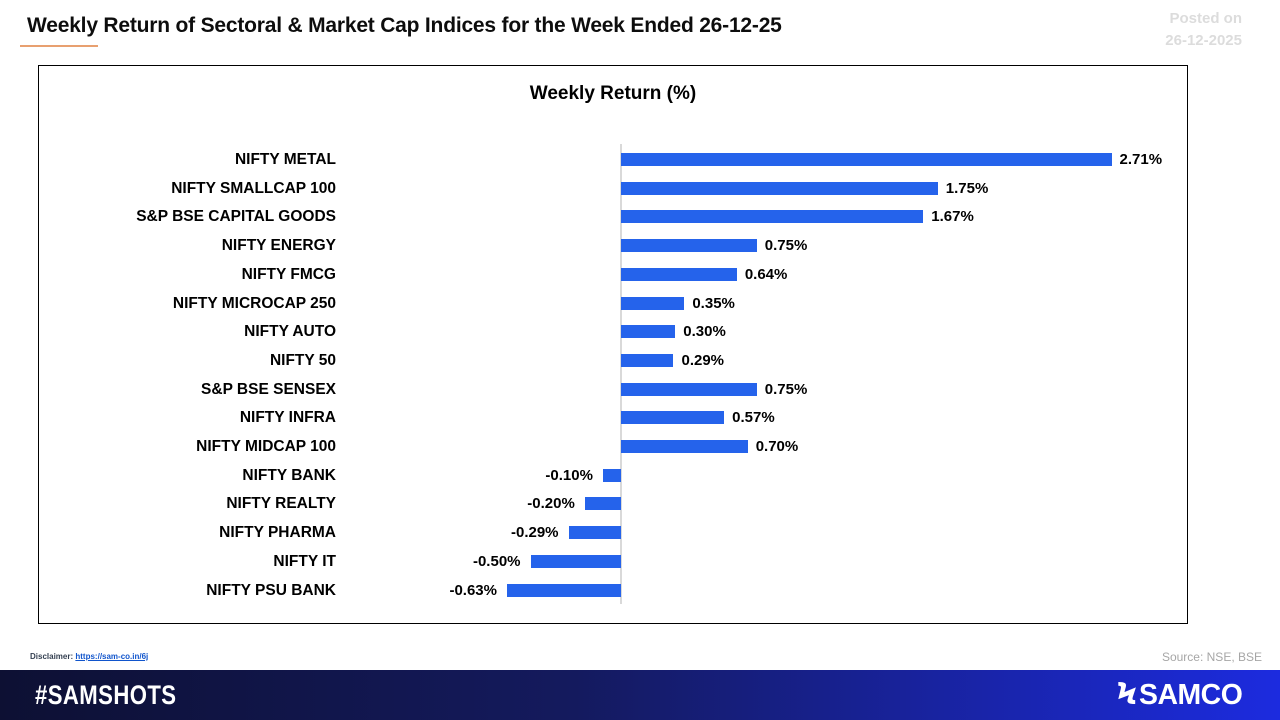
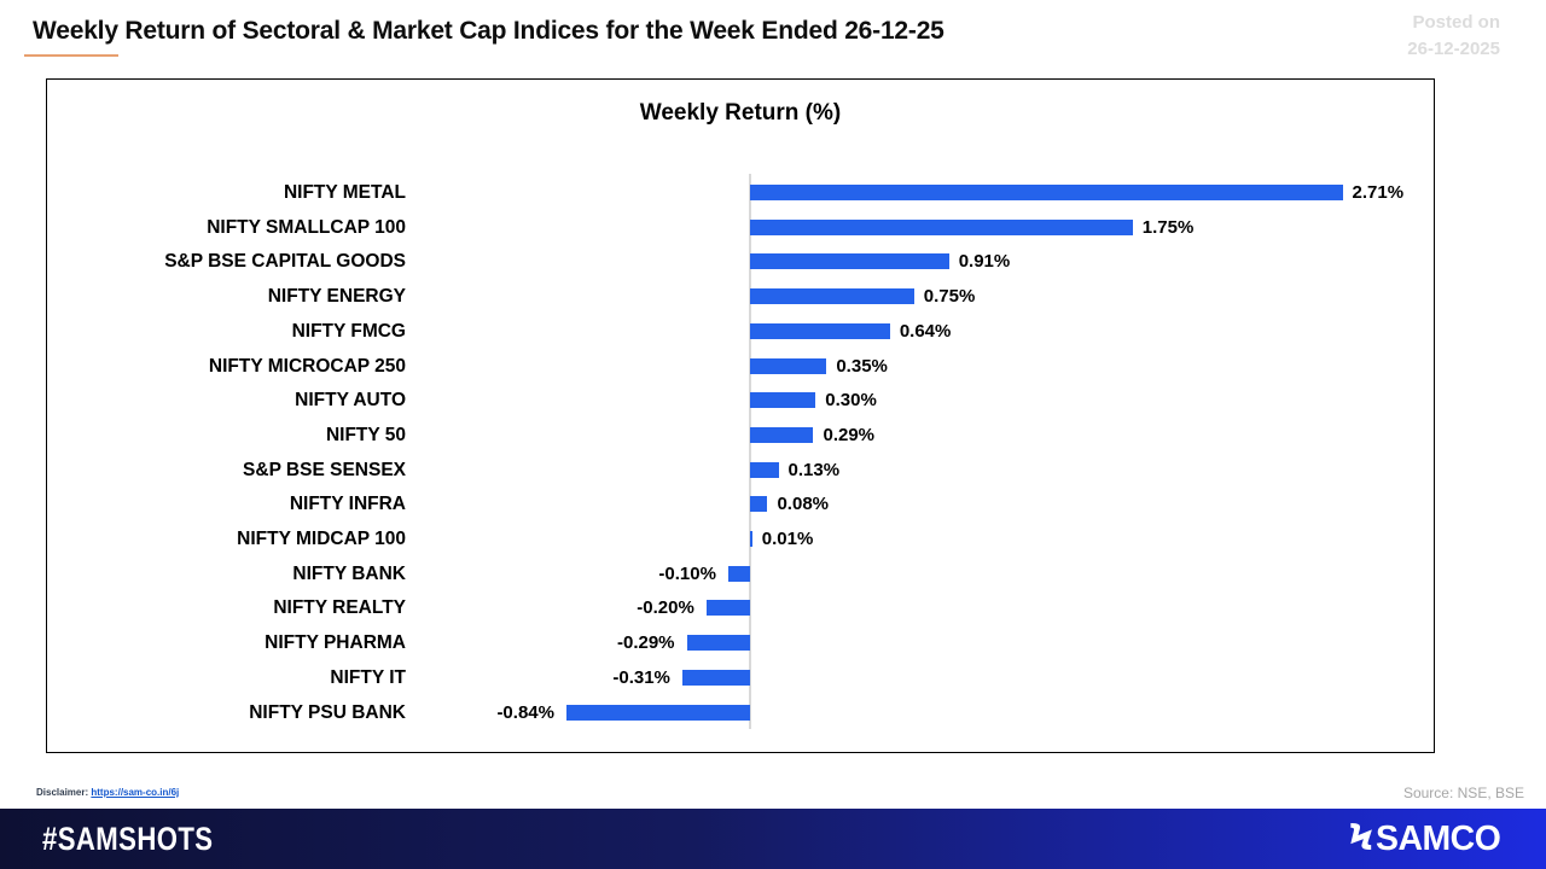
S&P BSE CAPITAL GOODS: 1.67% -> 0.91%
S&P BSE SENSEX: 0.75% -> 0.13%
NIFTY INFRA: 0.57% -> 0.08%
NIFTY MIDCAP 100: 0.70% -> 0.01%
NIFTY IT: -0.50% -> -0.31%
NIFTY PSU BANK: -0.63% -> -0.84%
